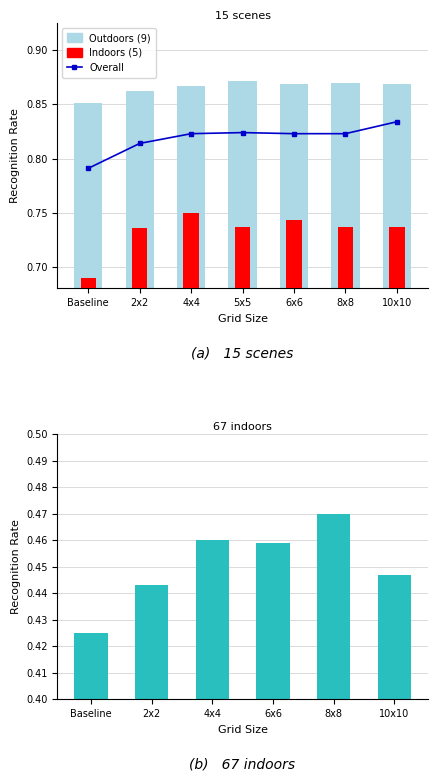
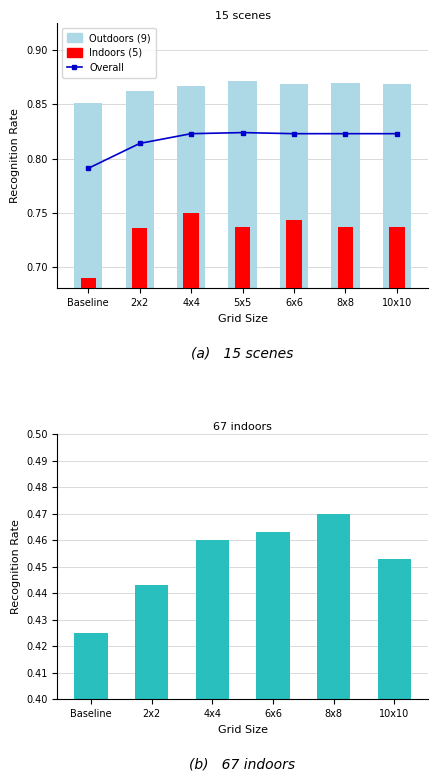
15 scenes/Overall/10x10: 0.834 -> 0.823
67 indoors/6x6: 0.459 -> 0.463
67 indoors/10x10: 0.447 -> 0.453
